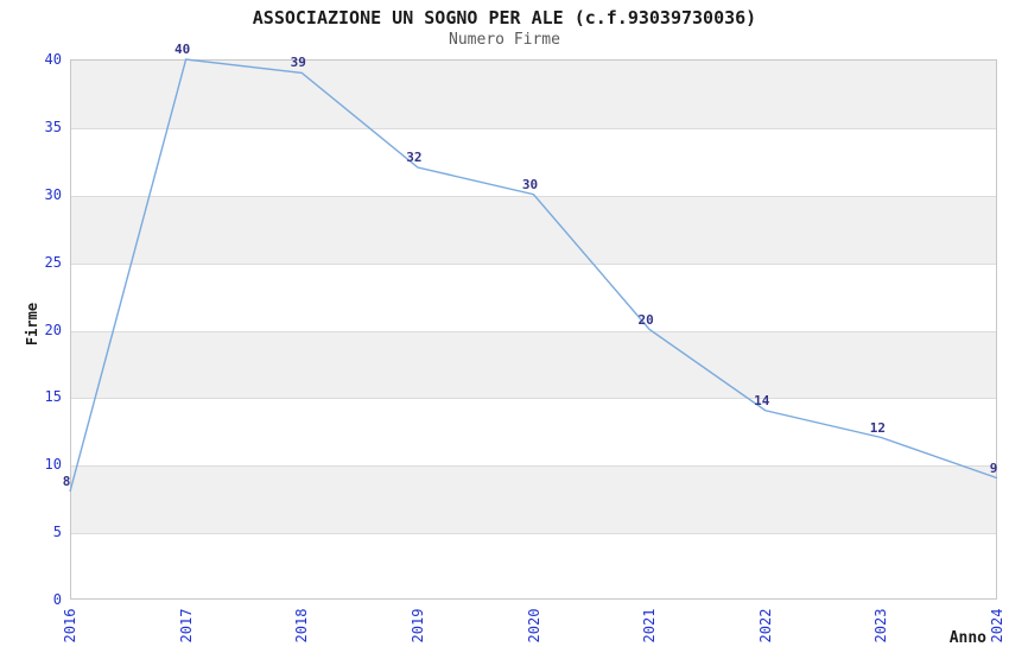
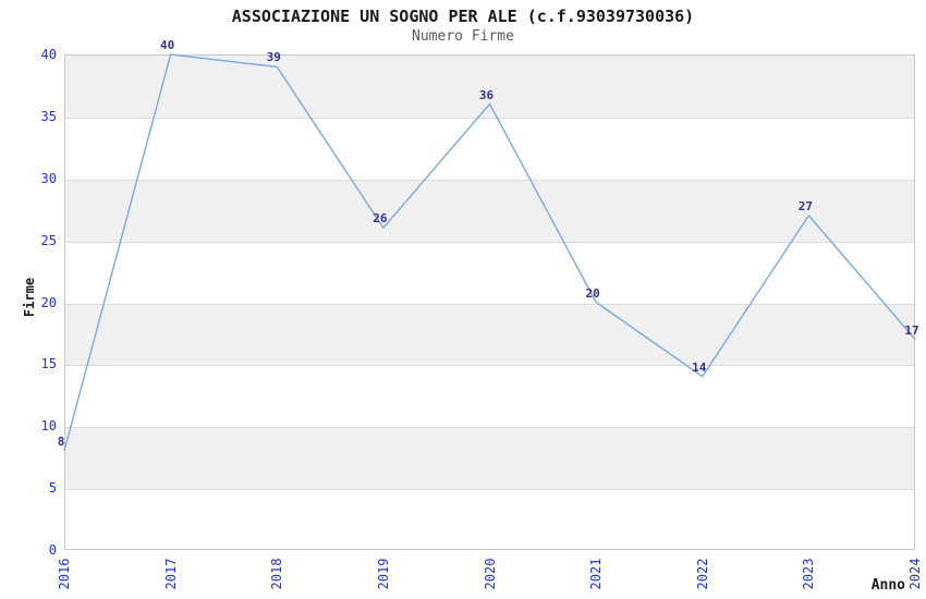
2019: 32 -> 26
2020: 30 -> 36
2023: 12 -> 27
2024: 9 -> 17
